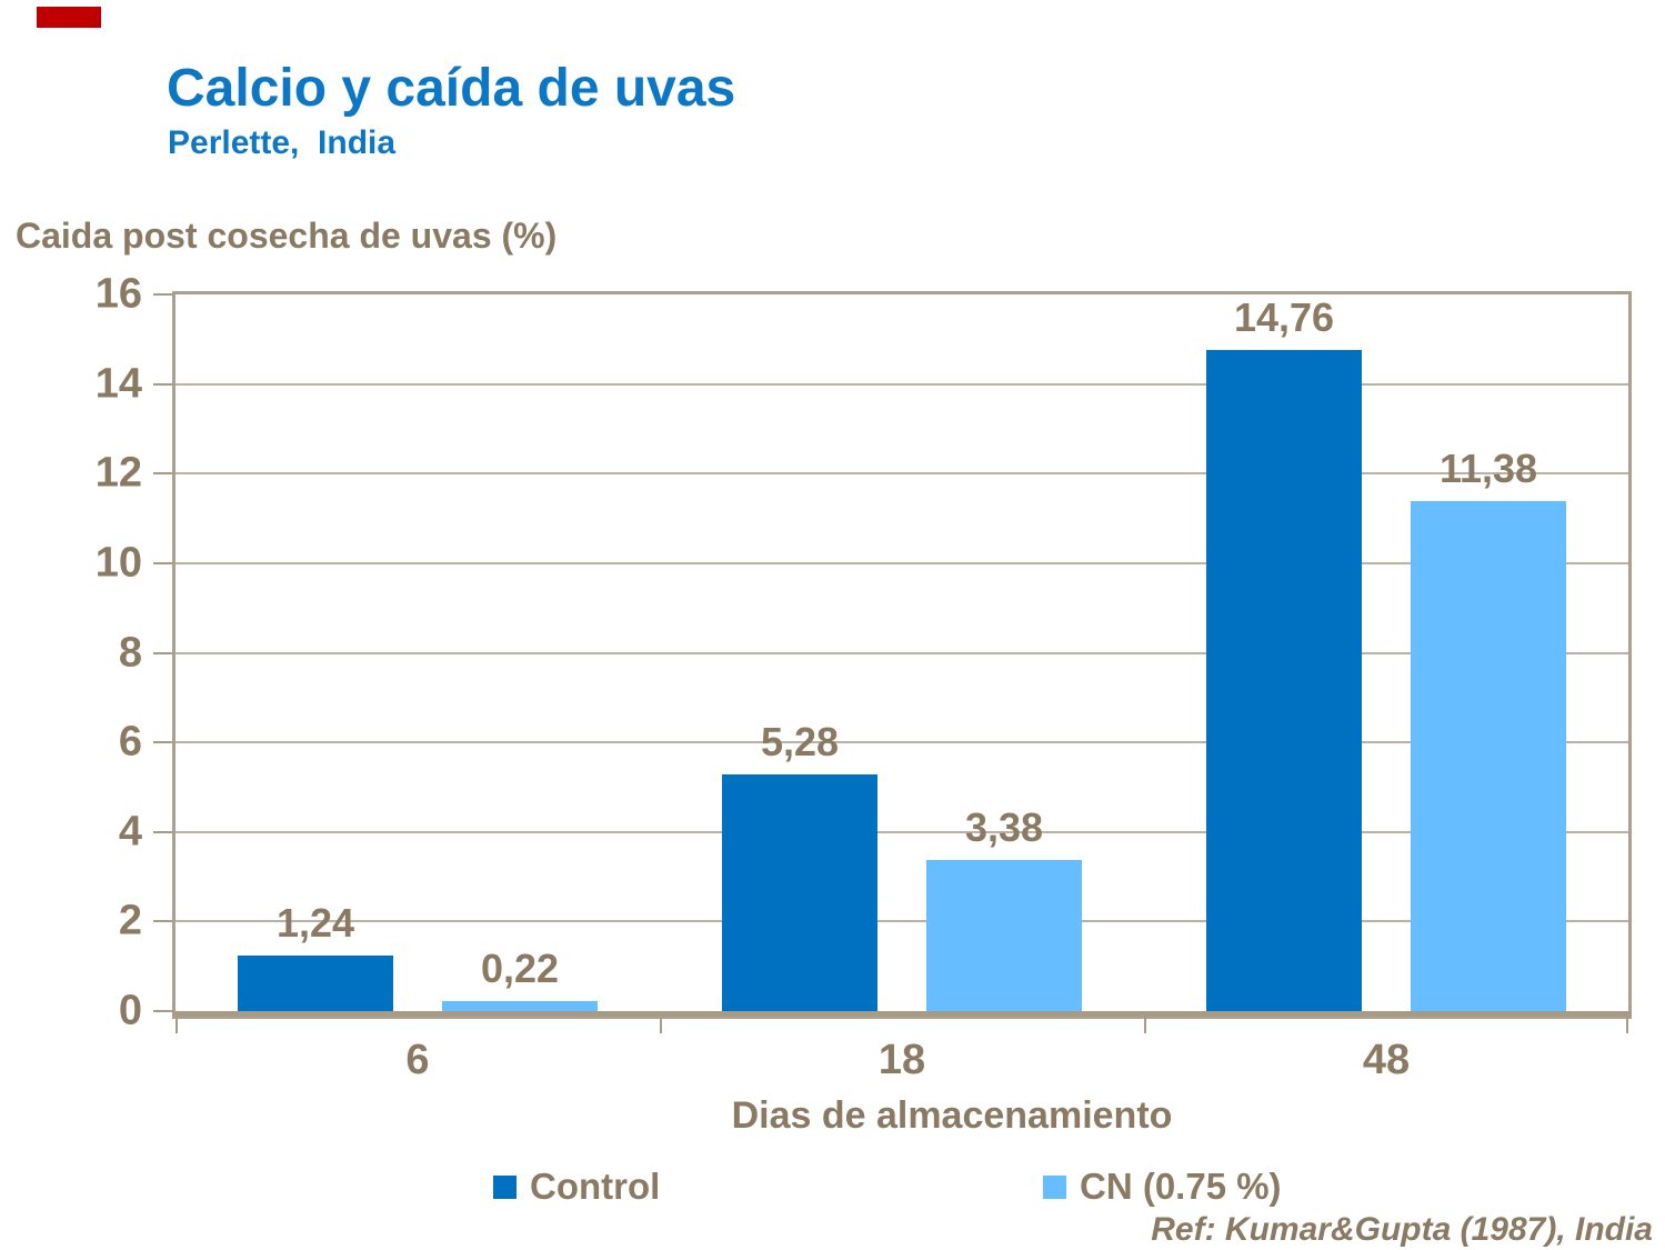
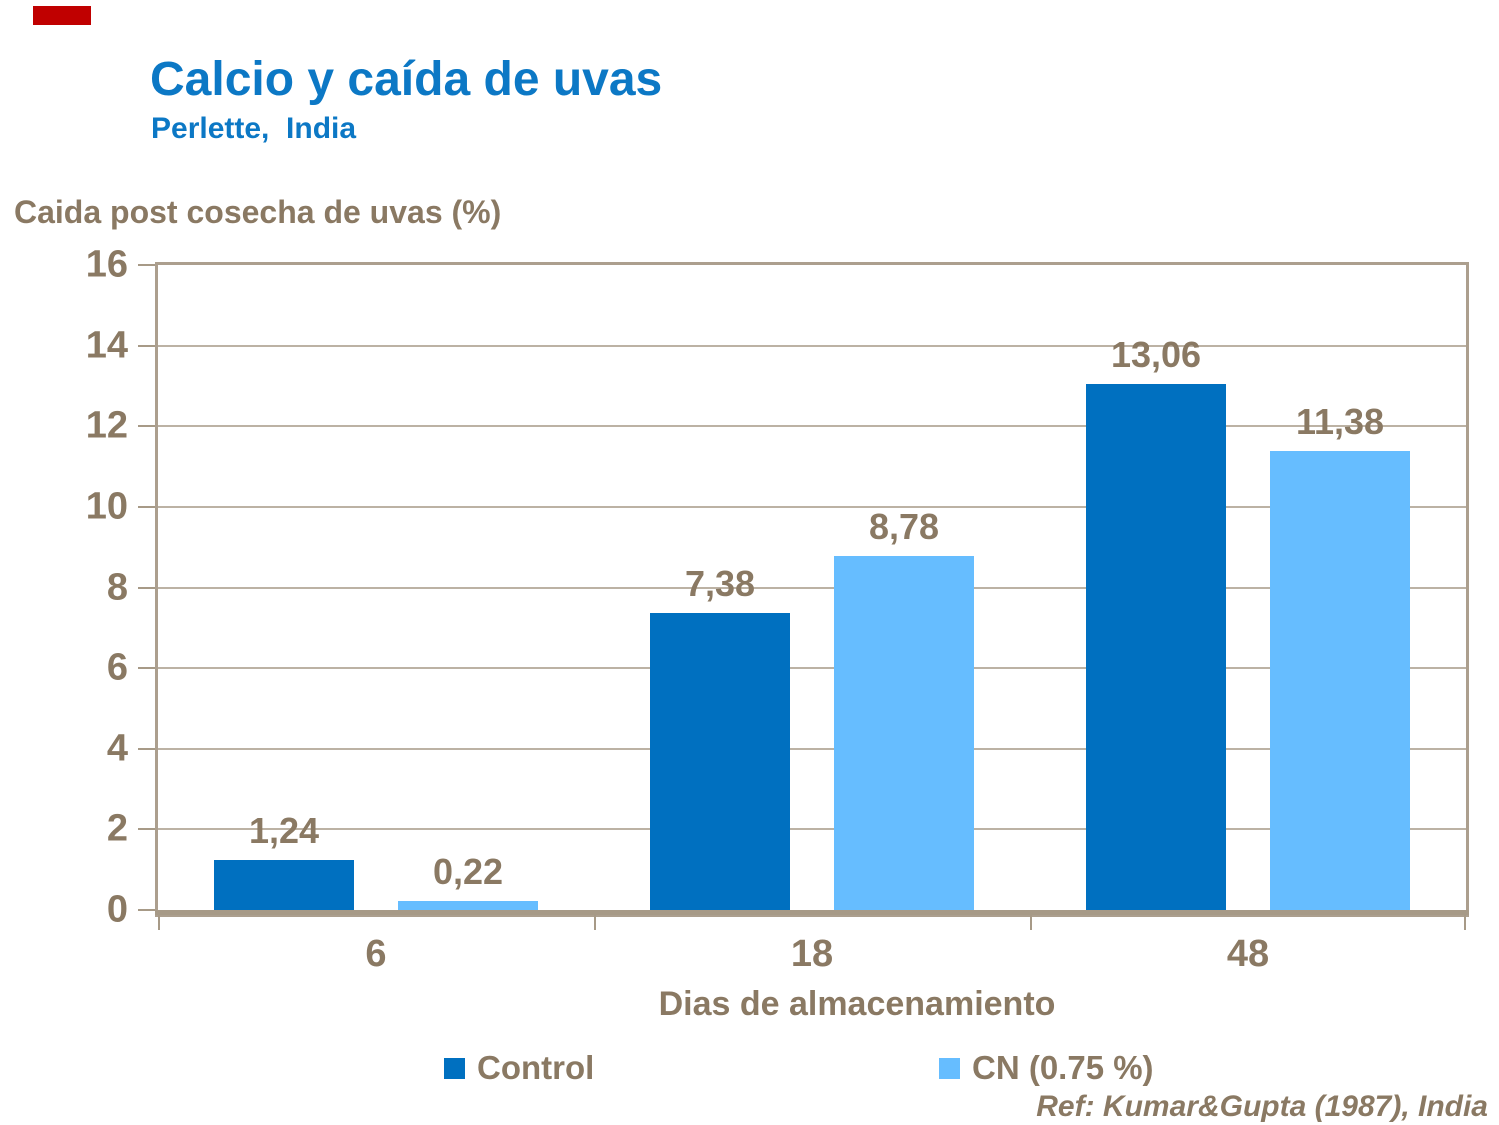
Control/18: 5,28 -> 7,38
CN (0.75 %)/18: 3,38 -> 8,78
Control/48: 14,76 -> 13,06
